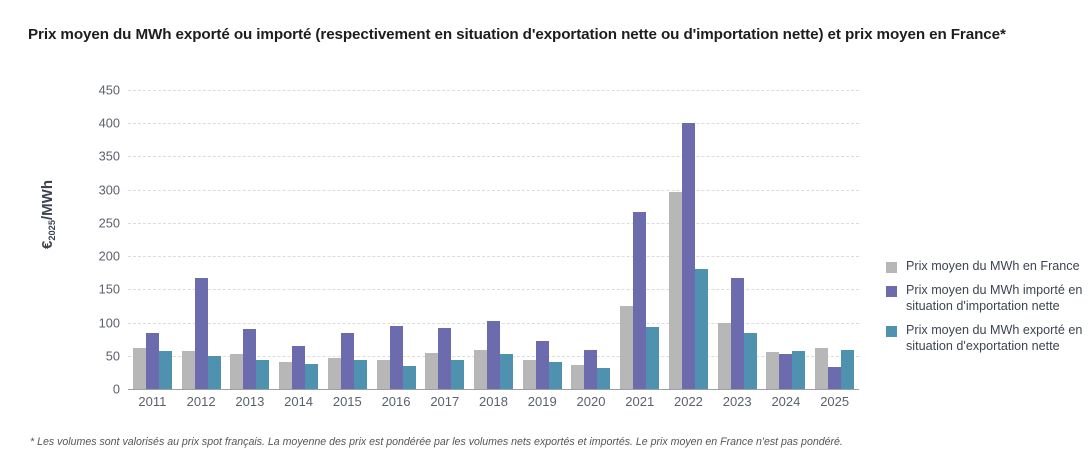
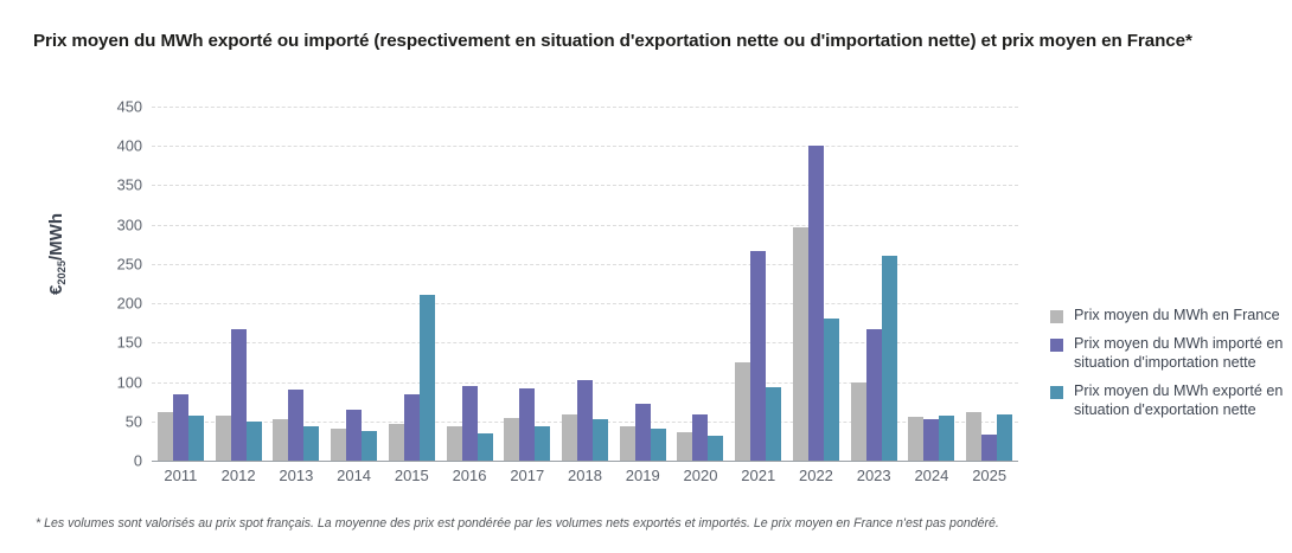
Prix moyen du MWh exporté en situation d'exportation nette/2015: 40 -> 210
Prix moyen du MWh exporté en situation d'exportation nette/2023: 80 -> 260
